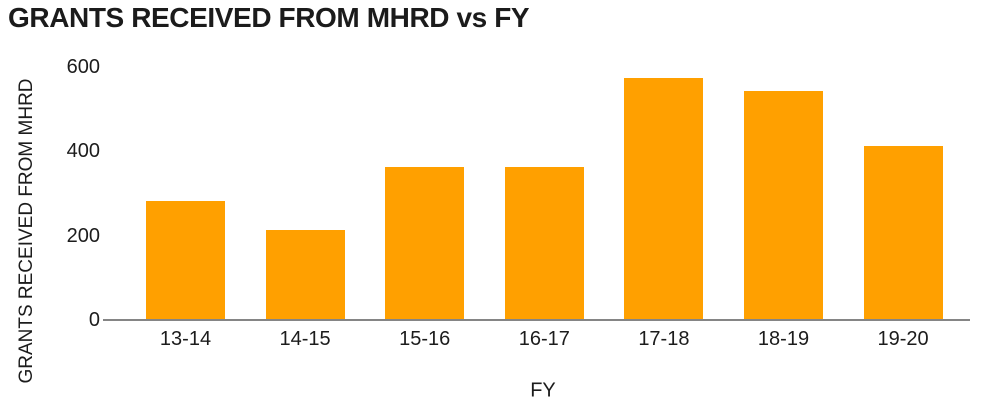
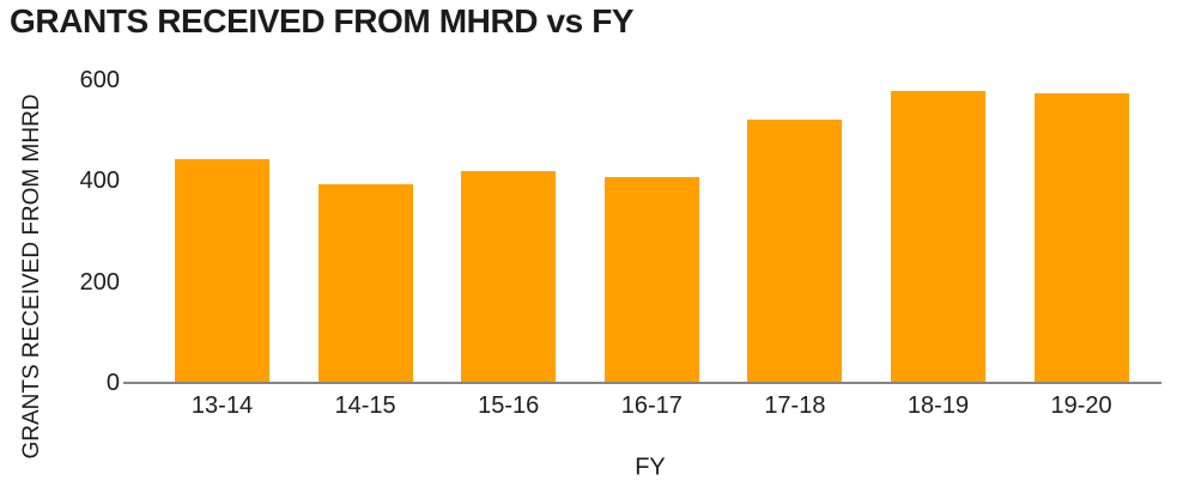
13-14: 280 -> 440
14-15: 210 -> 390
15-16: 360 -> 420
16-17: 360 -> 400
17-18: 570 -> 520
18-19: 540 -> 580
19-20: 410 -> 570
